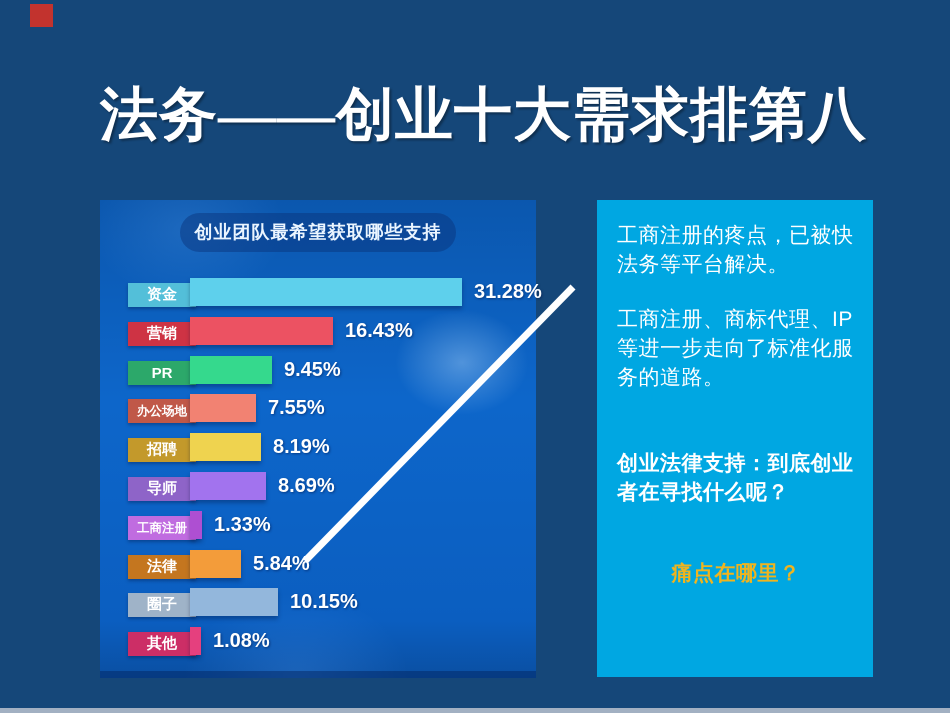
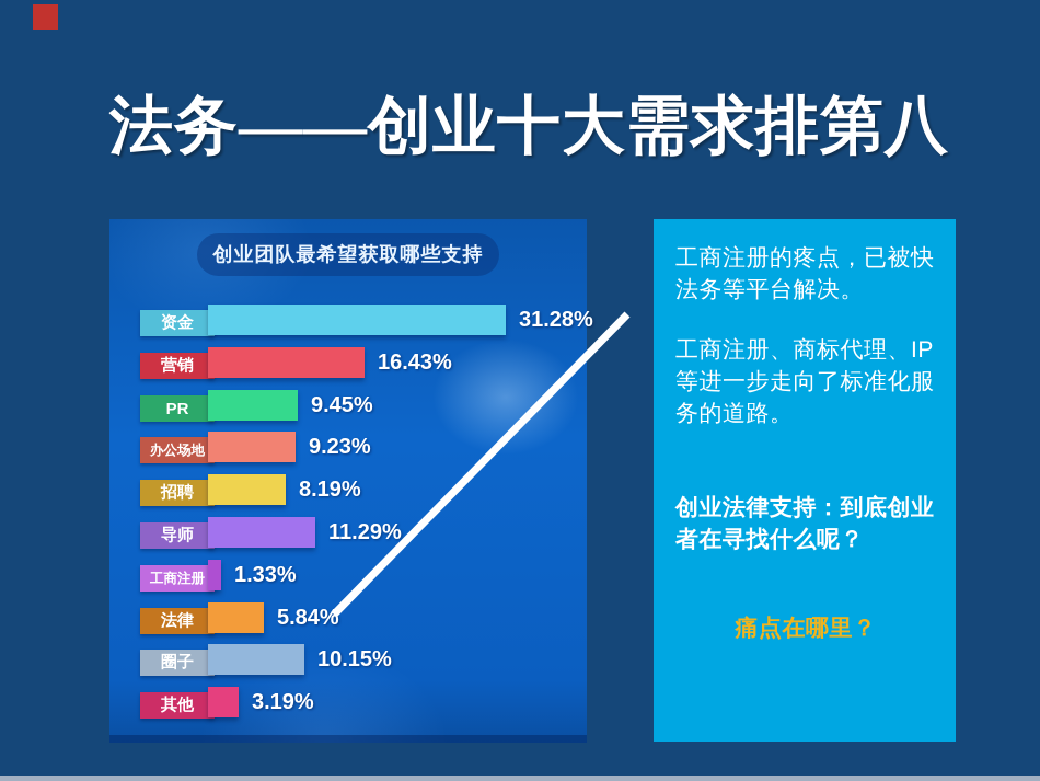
办公场地: 7.55% -> 9.23%
导师: 8.69% -> 11.29%
其他: 1.08% -> 3.19%
